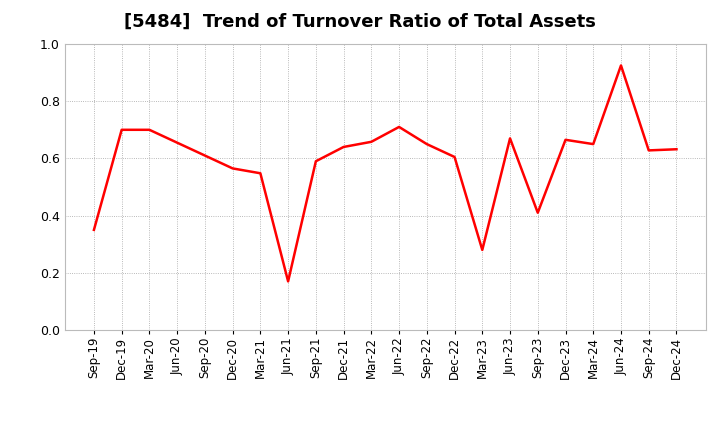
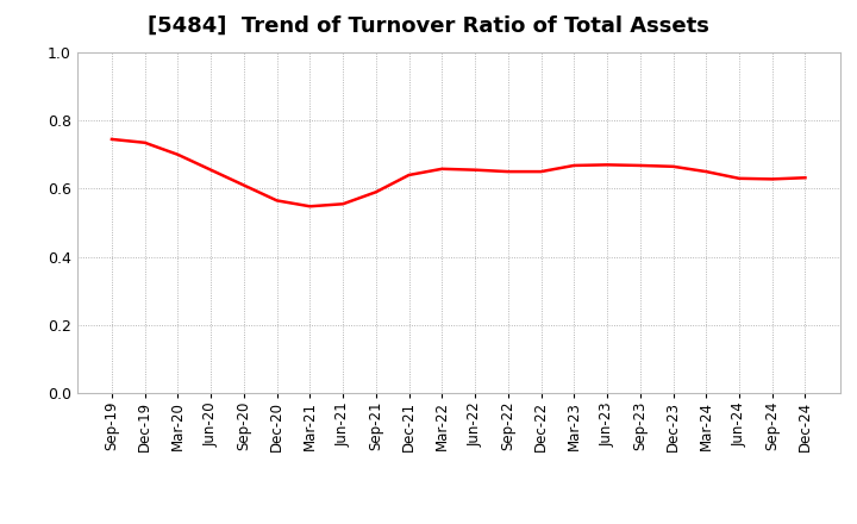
Sep-19: 0.350 -> 0.745
Dec-19: 0.700 -> 0.735
Jun-21: 0.170 -> 0.555
Jun-22: 0.710 -> 0.655
Dec-22: 0.605 -> 0.650
Mar-23: 0.280 -> 0.668
Sep-23: 0.410 -> 0.668
Jun-24: 0.925 -> 0.630
